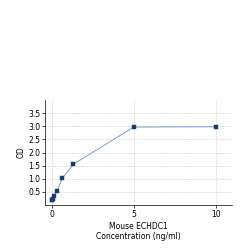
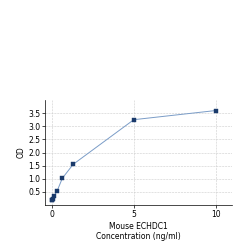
5: 2.97 -> 3.25
10: 2.98 -> 3.60
